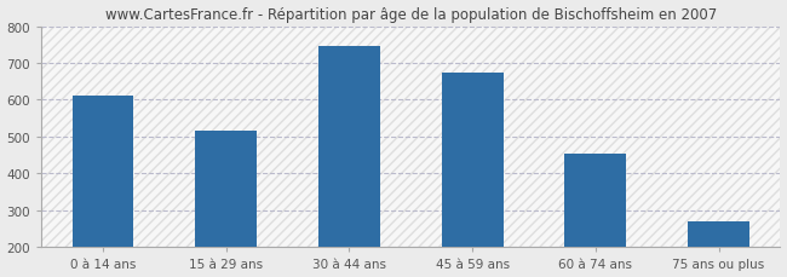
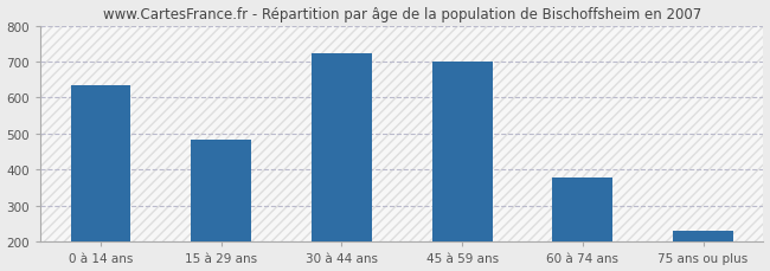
0 à 14 ans: 610 -> 635
15 à 29 ans: 515 -> 485
30 à 44 ans: 745 -> 723
45 à 59 ans: 675 -> 700
60 à 74 ans: 455 -> 380
75 ans ou plus: 270 -> 232
